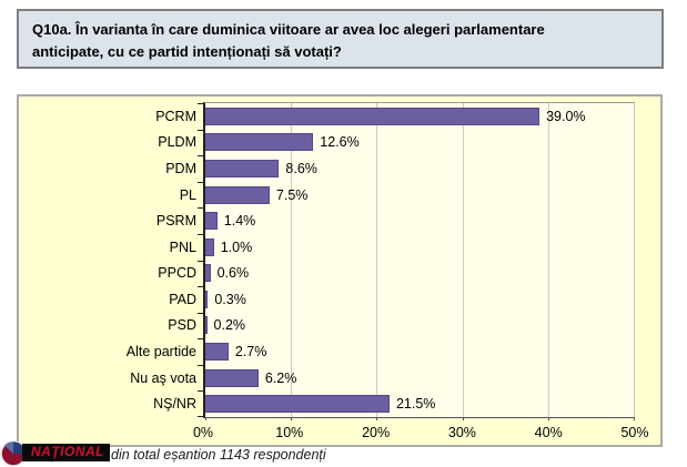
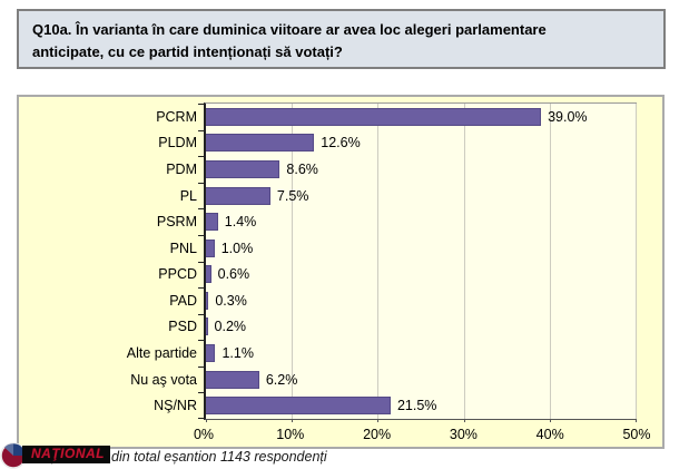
Alte partide: 2.7% -> 1.1%
